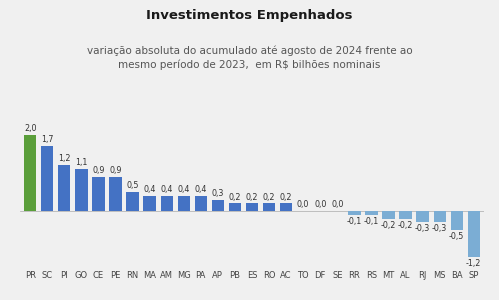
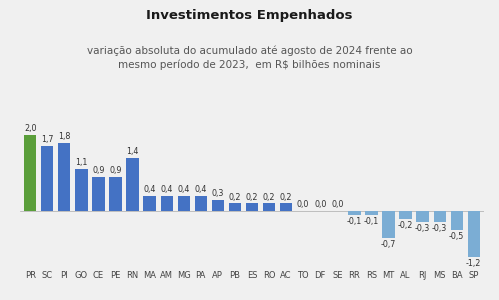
PI: 1,2 -> 1,8
RN: 0,5 -> 1,4
MT: -0,2 -> -0,7
